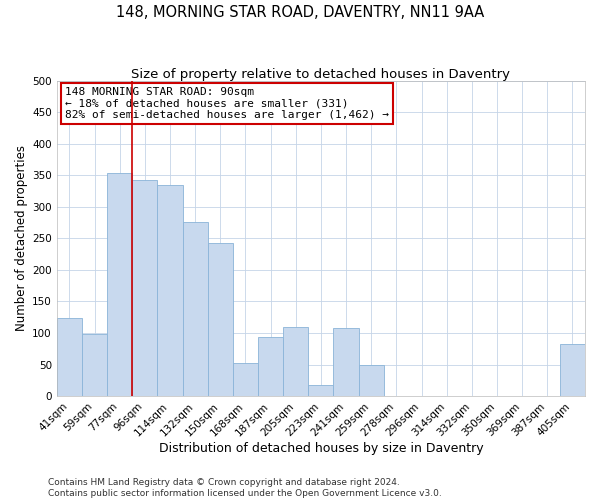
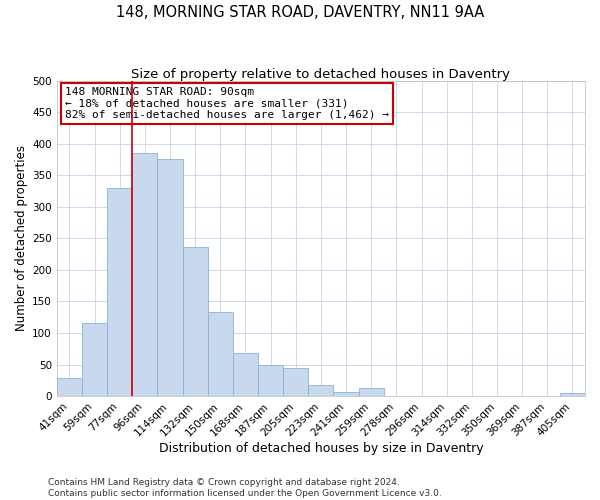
41sqm: 124 -> 28
59sqm: 98 -> 116
77sqm: 354 -> 330
96sqm: 342 -> 385
114sqm: 334 -> 375
132sqm: 276 -> 237
150sqm: 242 -> 133
168sqm: 52 -> 68
187sqm: 94 -> 50
205sqm: 110 -> 45
241sqm: 108 -> 7
259sqm: 50 -> 13
405sqm: 82 -> 5
